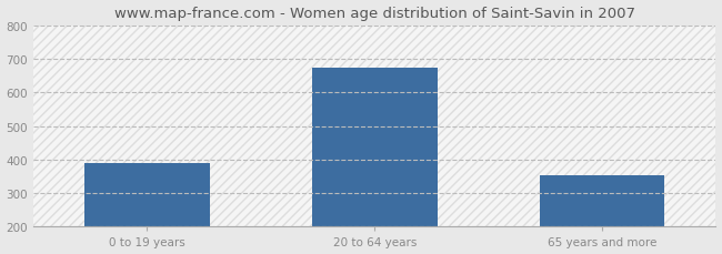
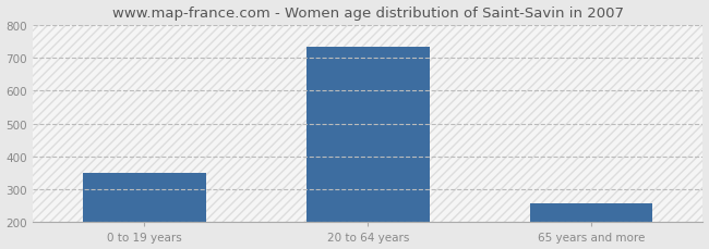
0 to 19 years: 390 -> 350
20 to 64 years: 675 -> 735
65 years and more: 355 -> 258
